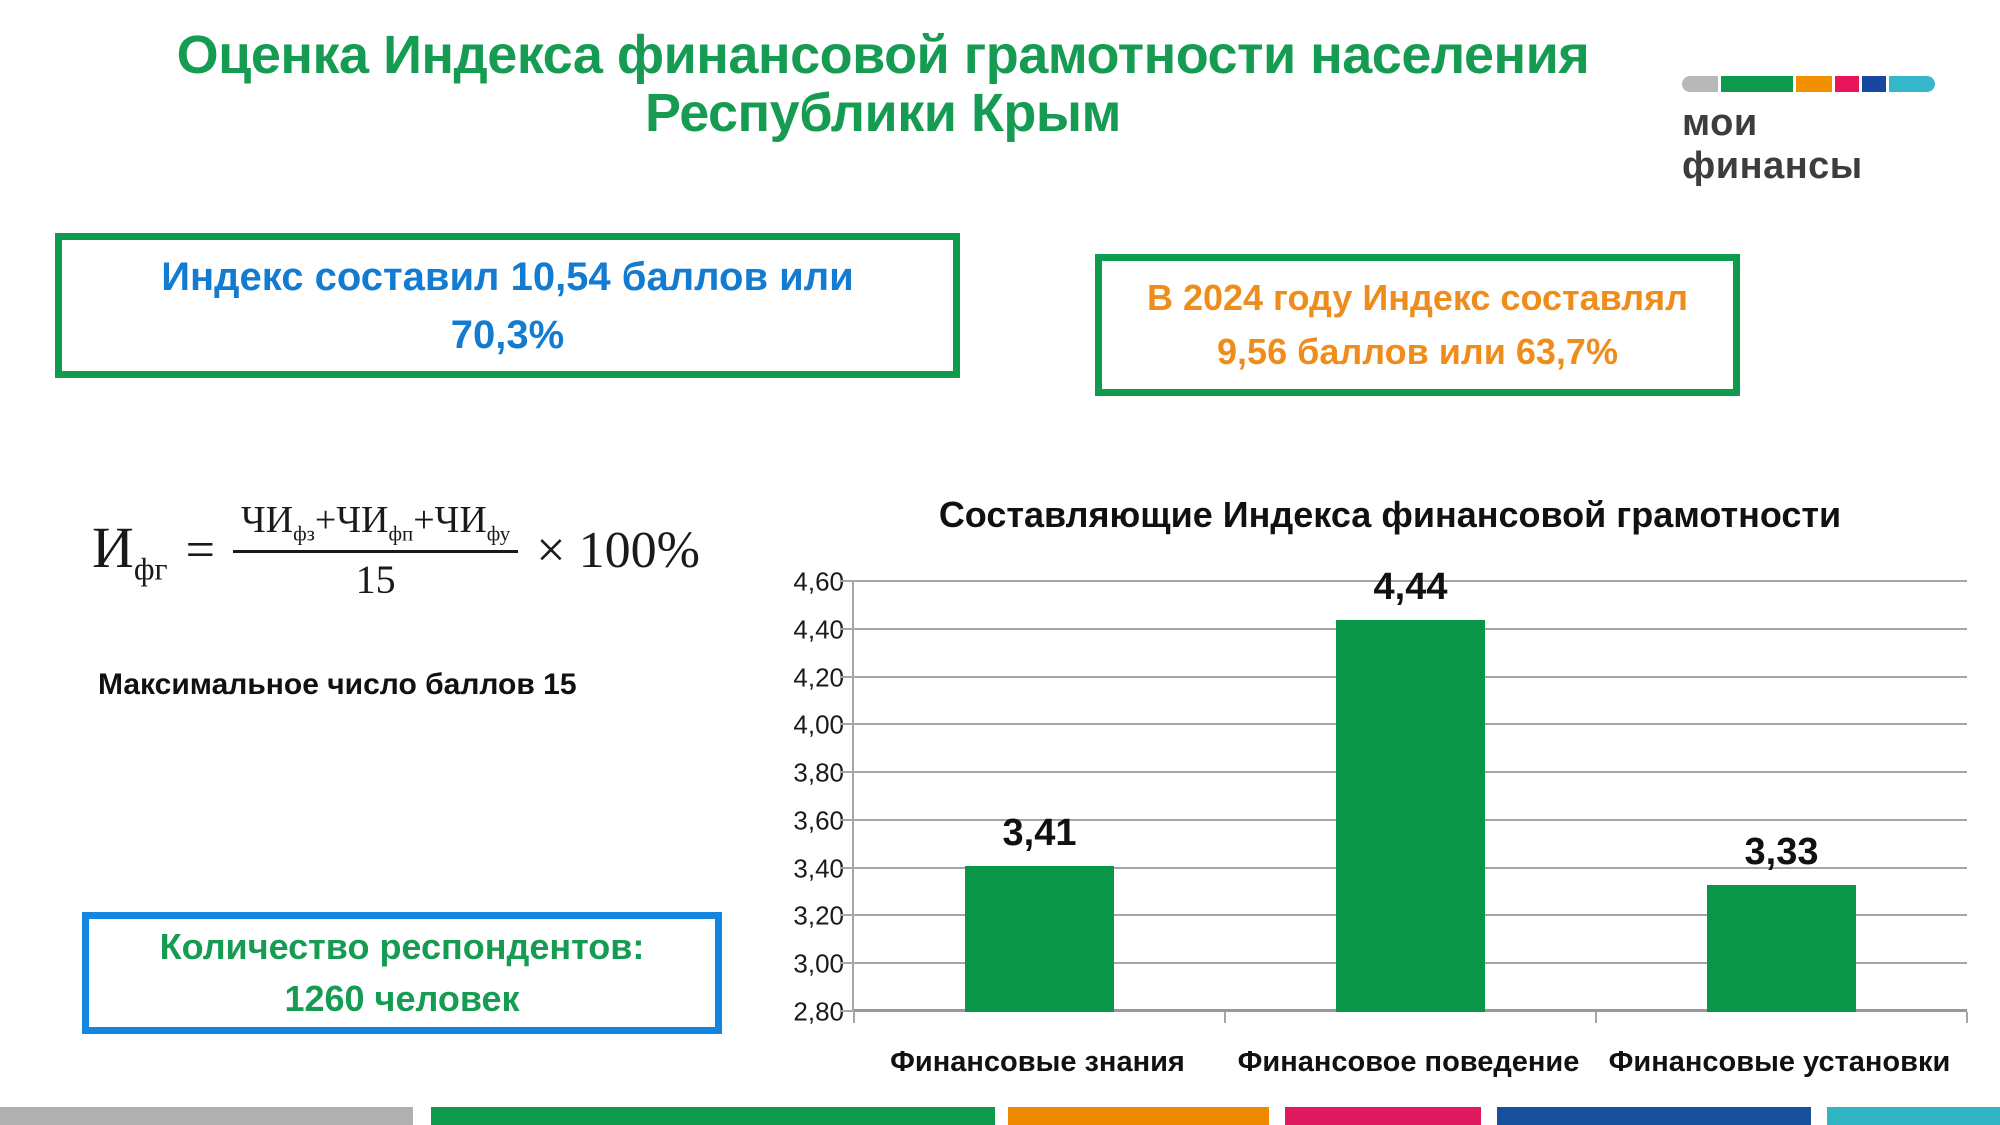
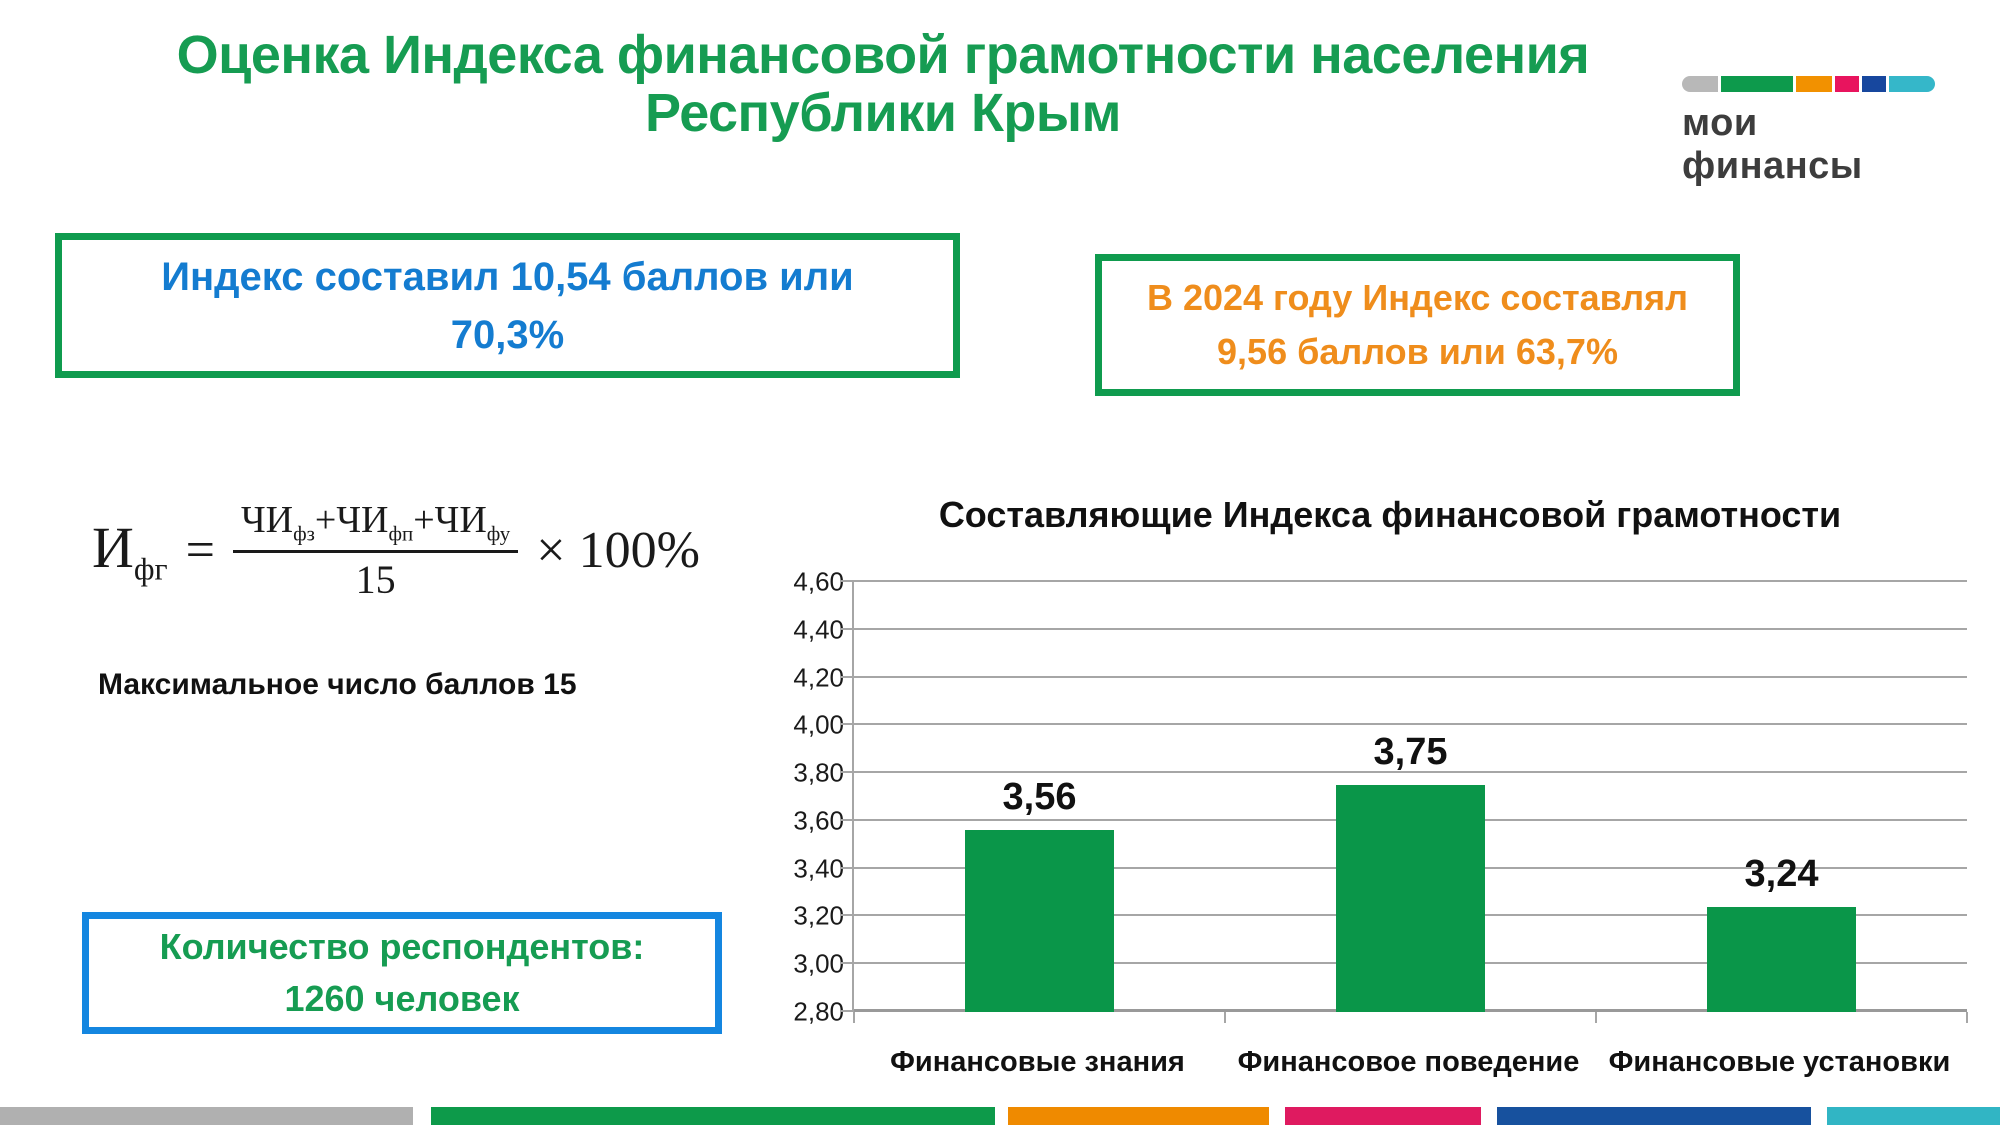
Финансовые знания: 3,41 -> 3,56
Финансовое поведение: 4,44 -> 3,75
Финансовые установки: 3,33 -> 3,24
